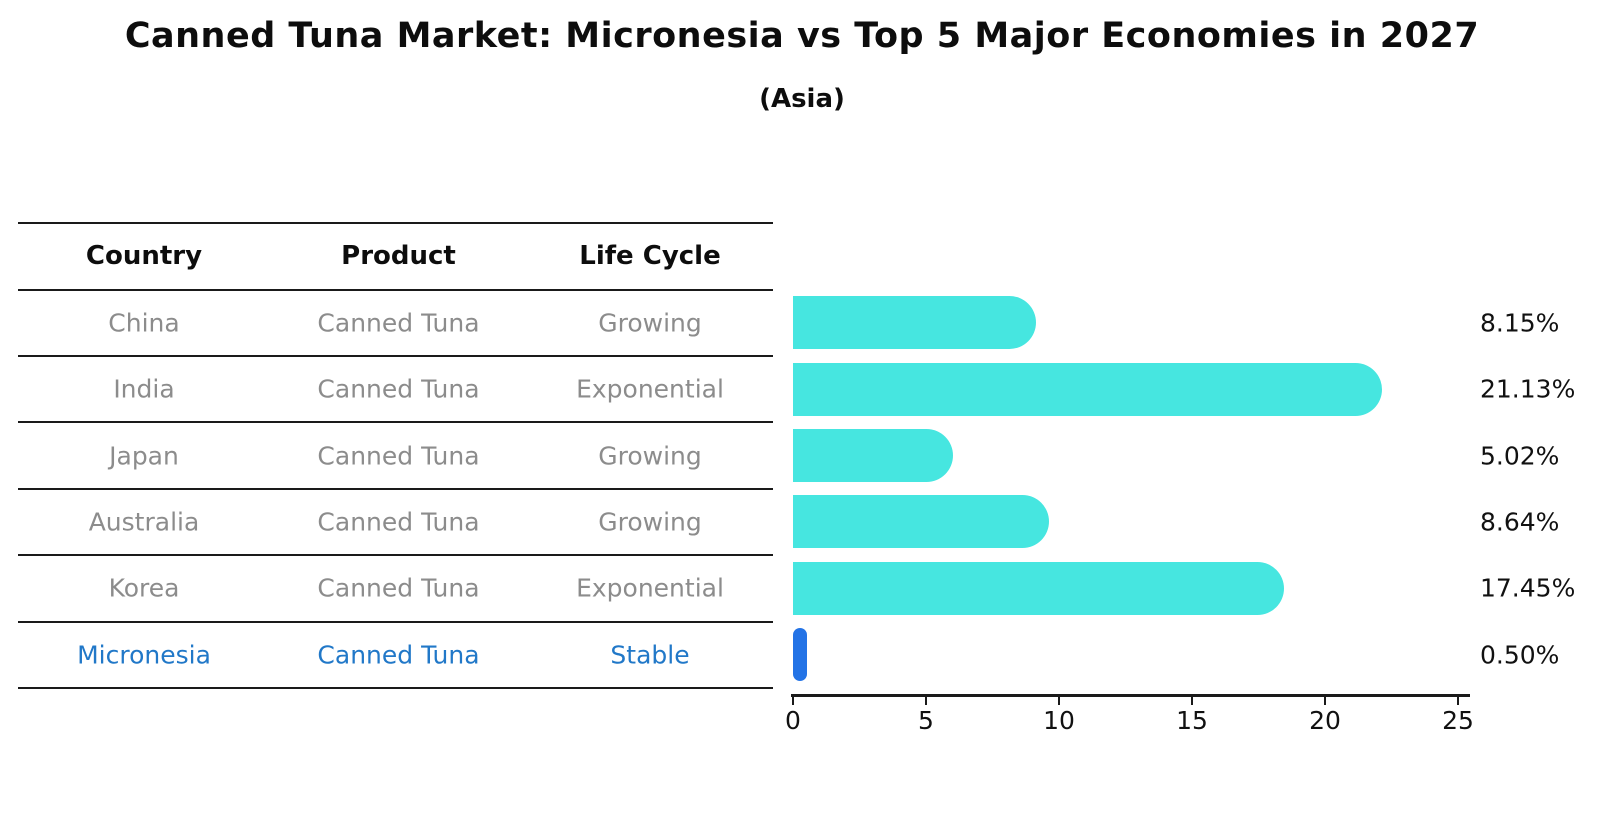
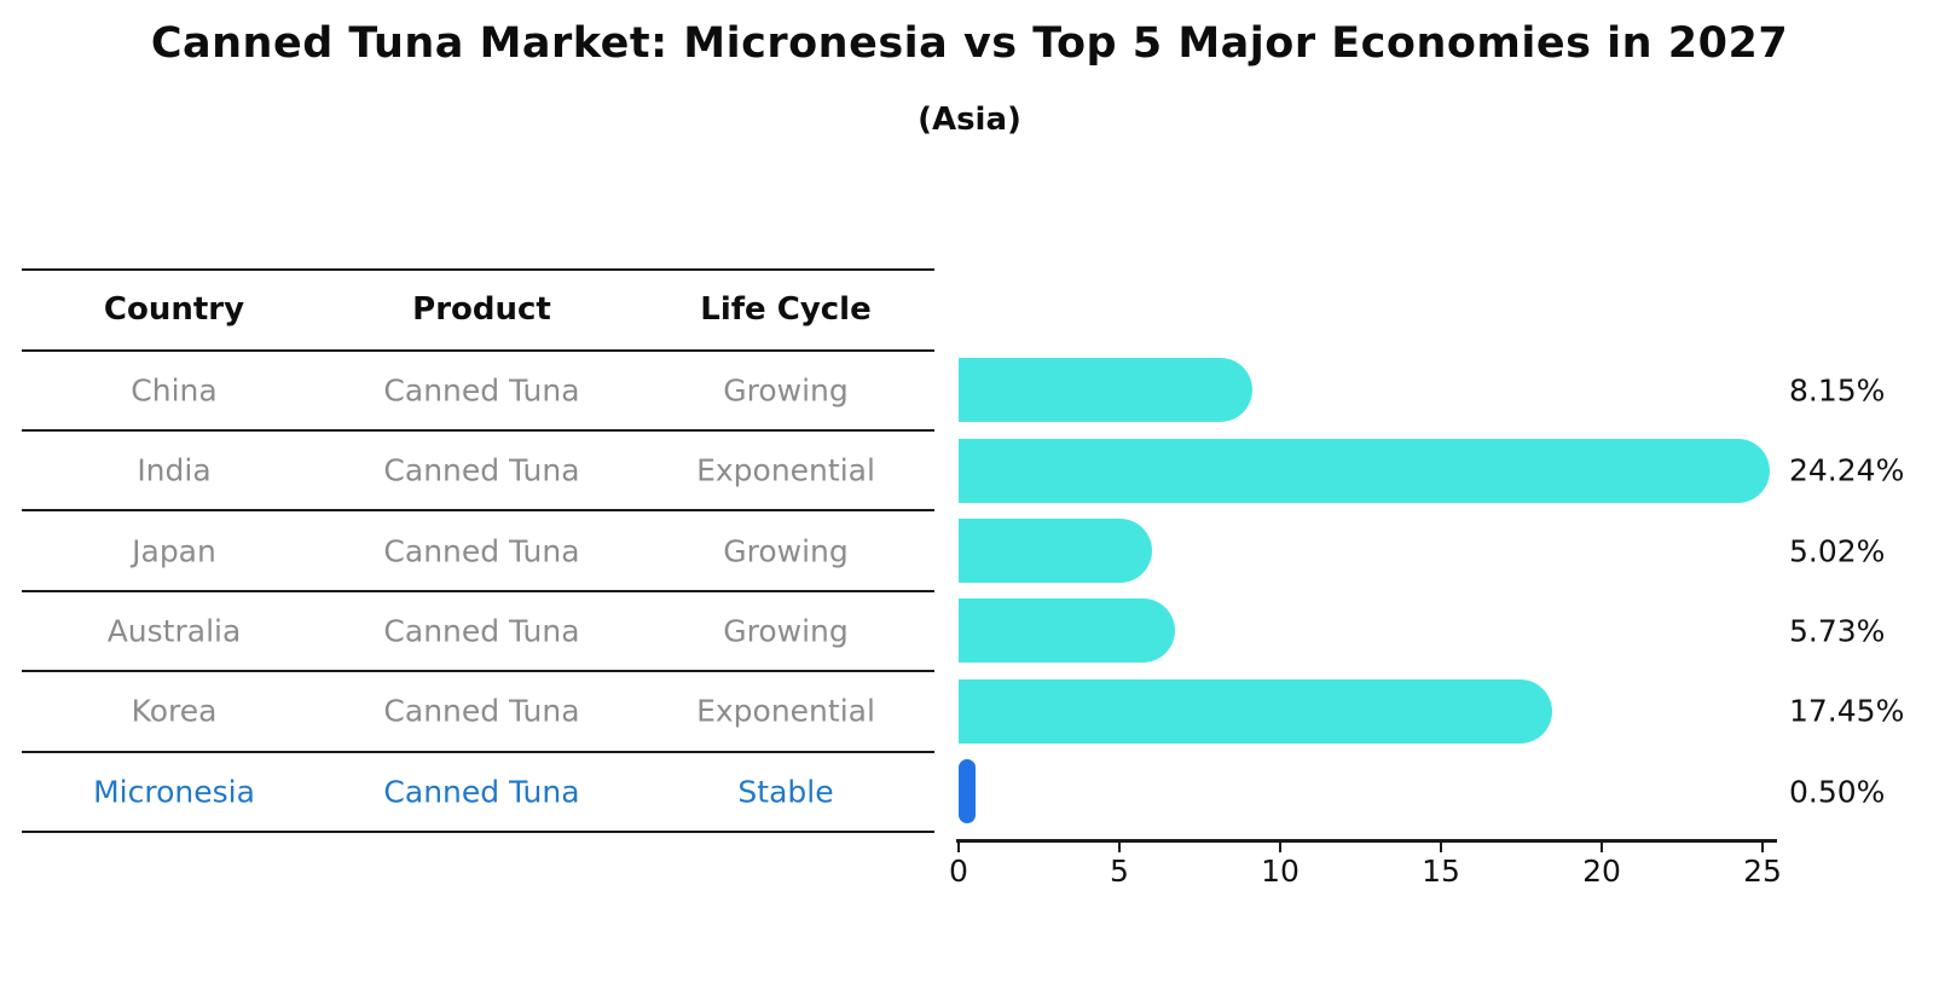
India: 21.13% -> 24.24%
Australia: 8.64% -> 5.73%
